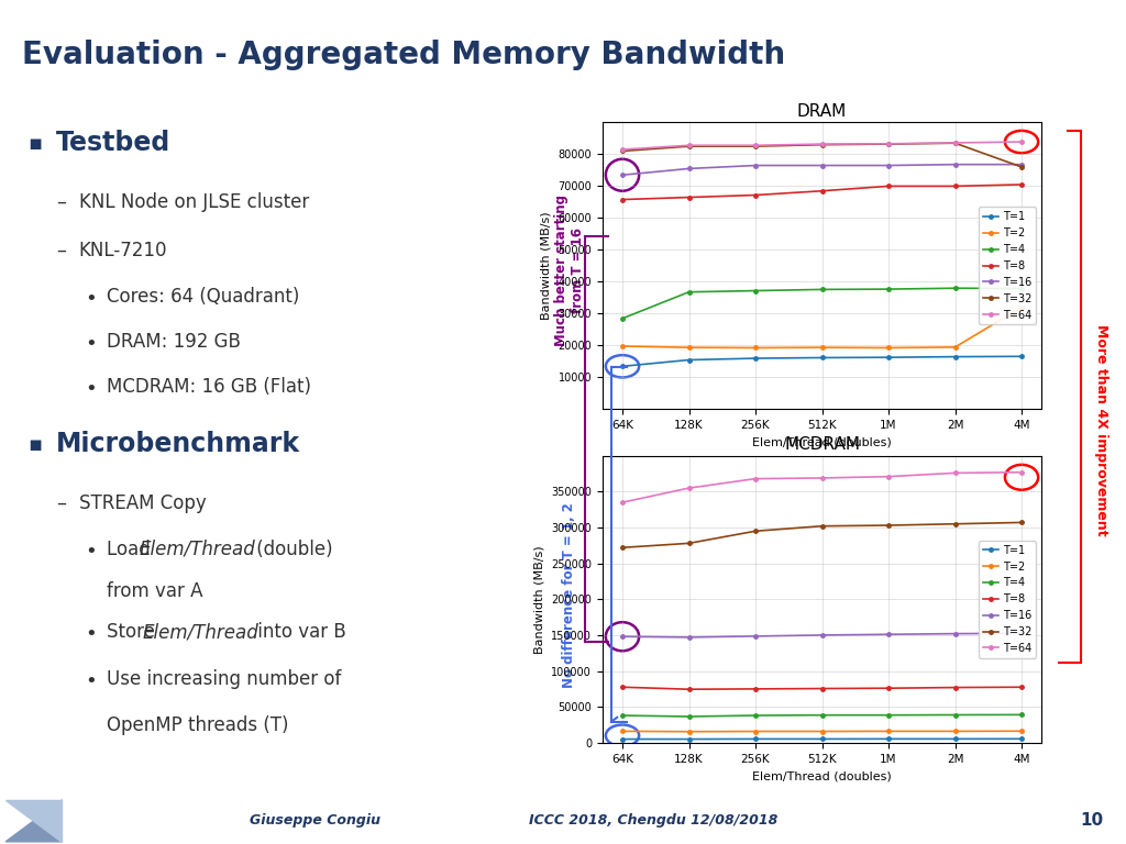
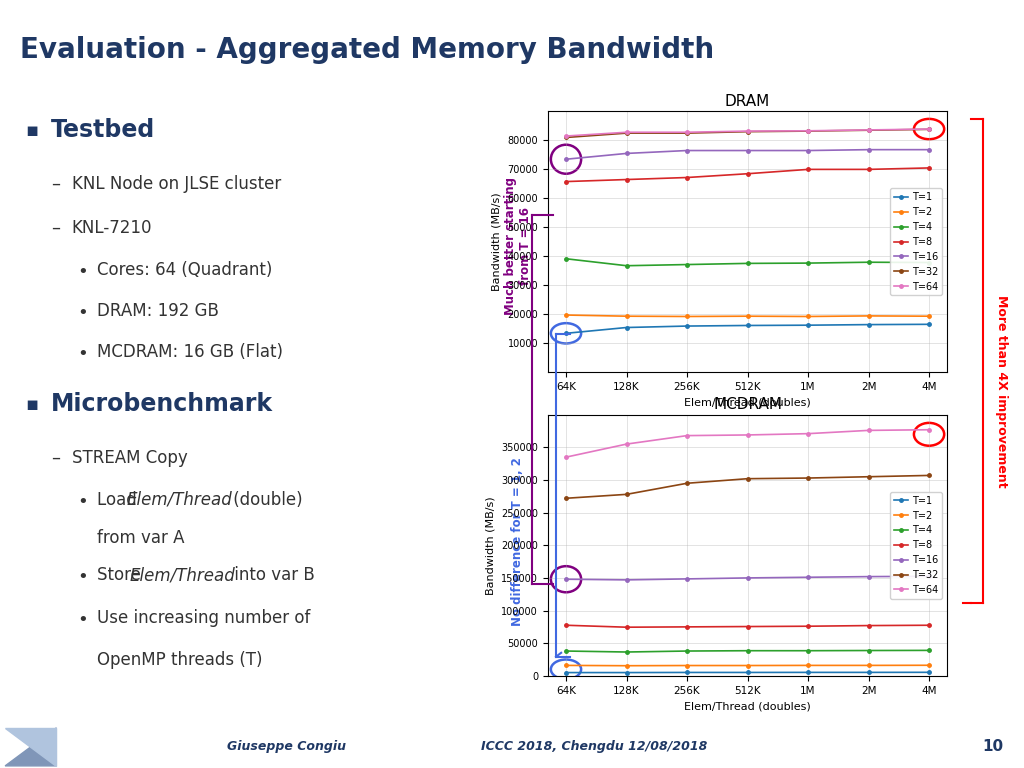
DRAM/T=4/64K: 28500 -> 39200
DRAM/T=2/4M: 32000 -> 19400
DRAM/T=32/4M: 76000 -> 83800
